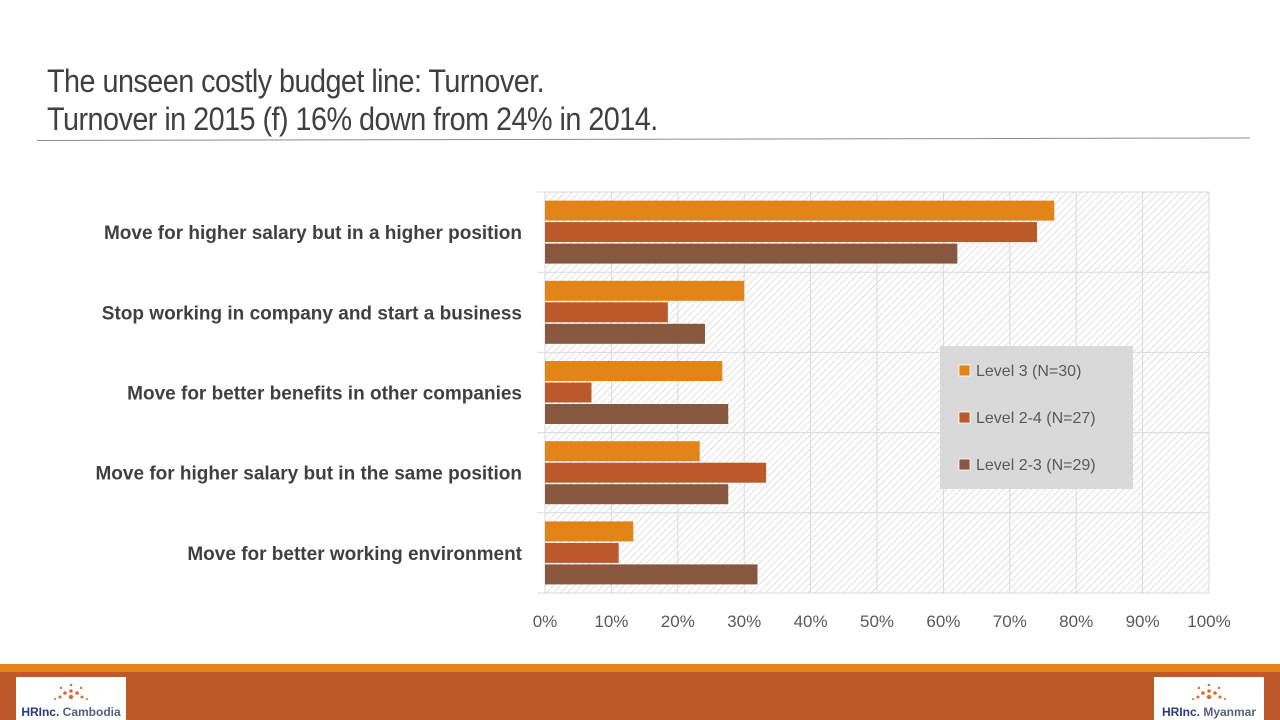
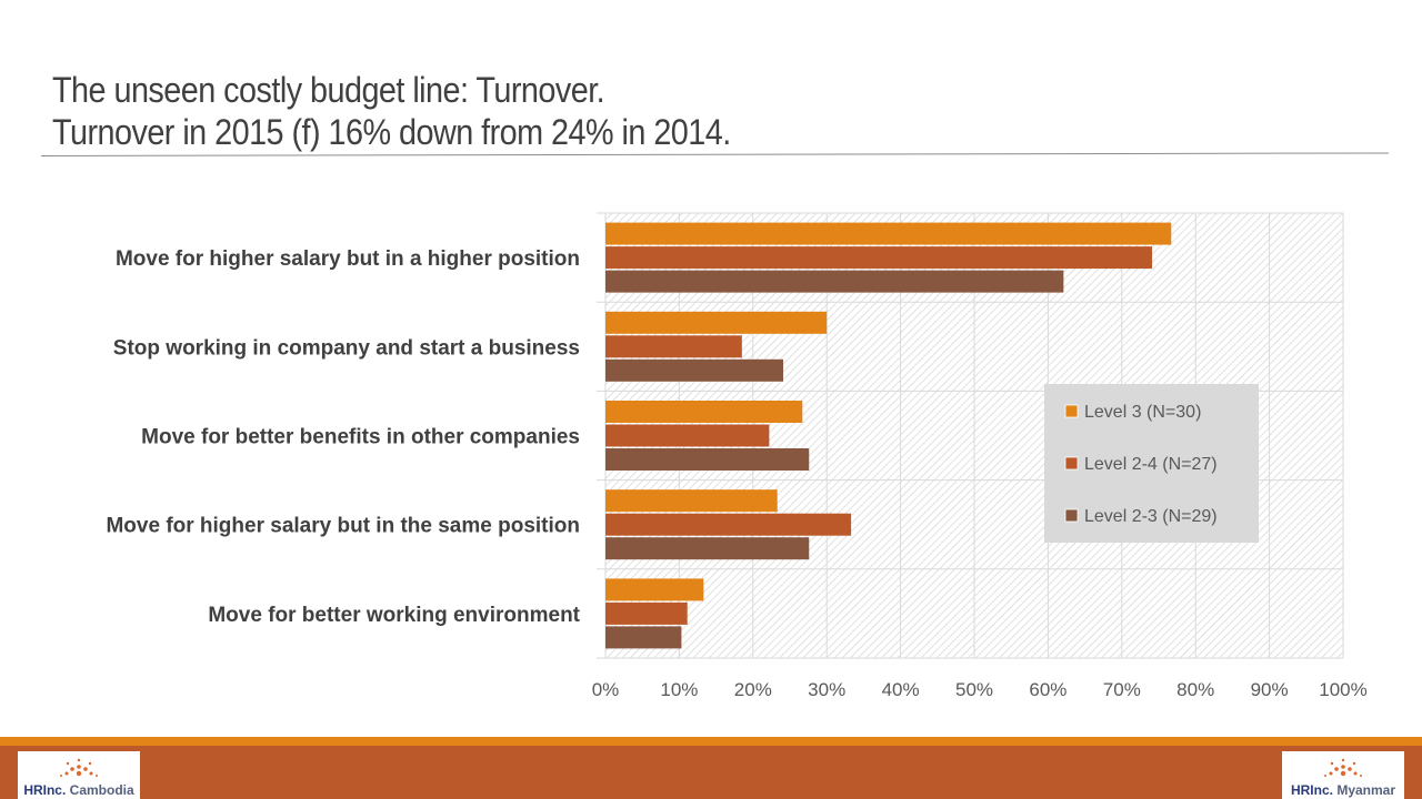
Level 2-4 (N=27)/Move for better benefits in other companies: 7% -> 22%
Level 2-3 (N=29)/Move for better working environment: 32% -> 10%
